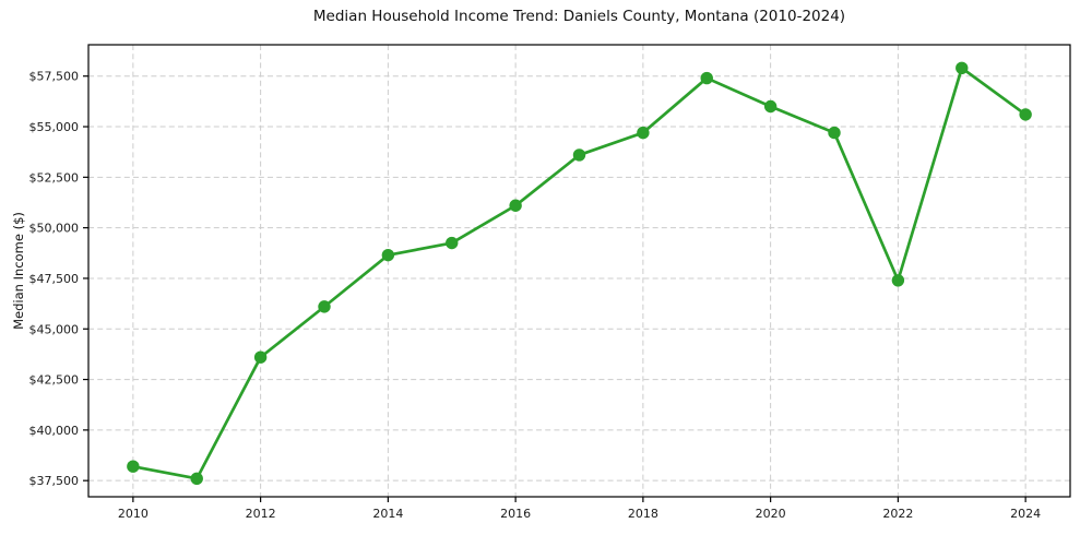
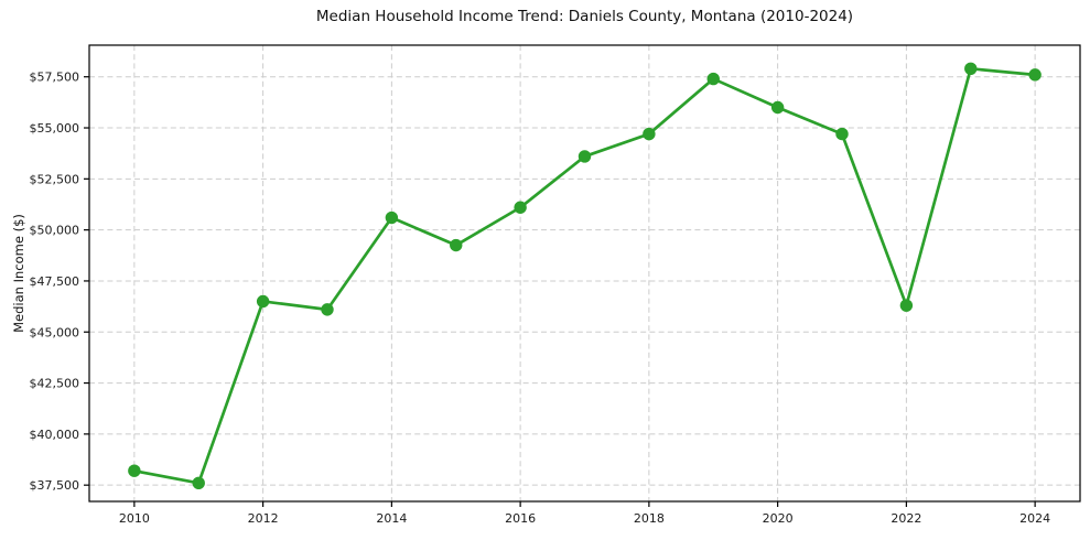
2012: $43600 -> $46500
2014: $48600 -> $50600
2022: $47400 -> $46300
2024: $55600 -> $57600
